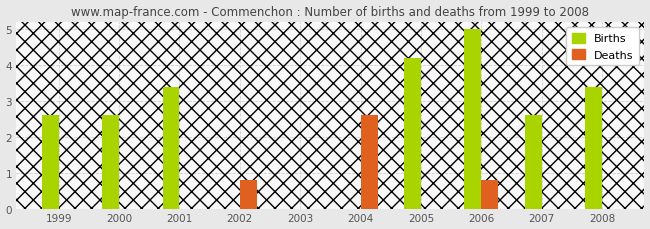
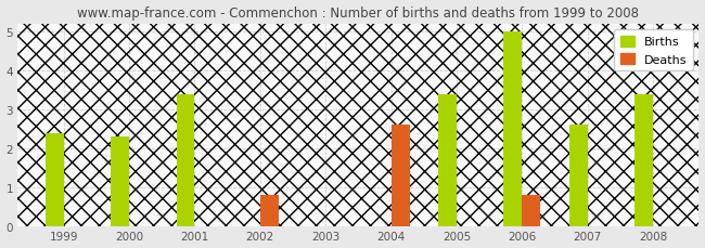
Births/1999: 2.6 -> 2.4
Births/2000: 2.6 -> 2.3
Births/2005: 4.2 -> 3.4
